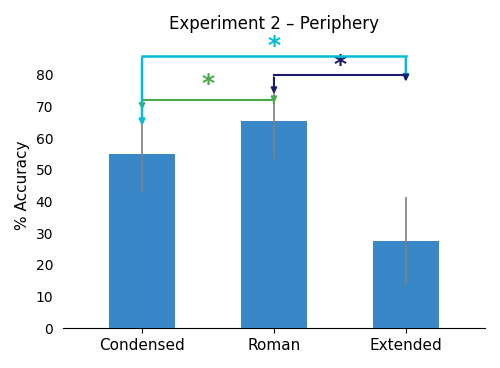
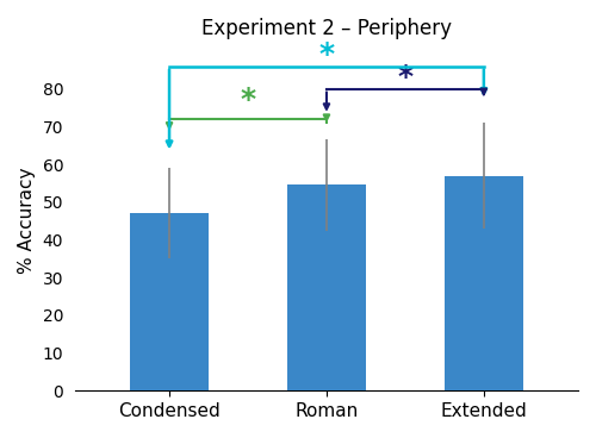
Condensed: 55.0 -> 47.0
Roman: 65.5 -> 54.5
Extended: 27.5 -> 57.0
